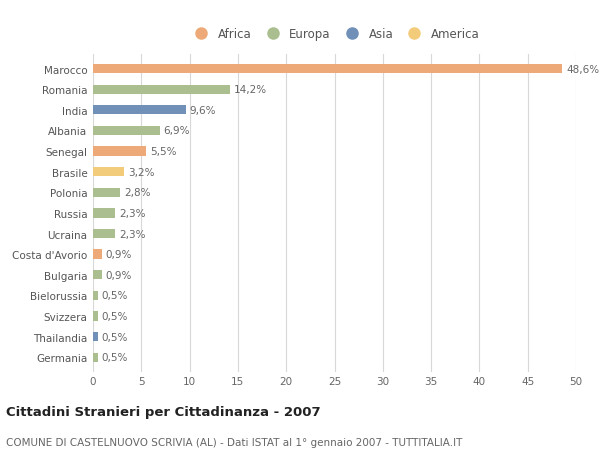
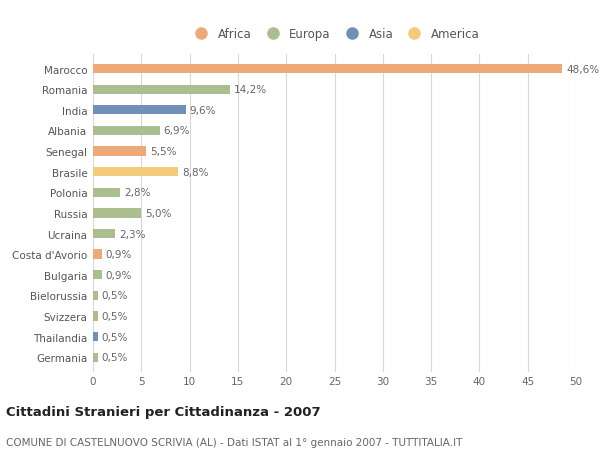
Brasile: 3,2% -> 8,8%
Russia: 2,3% -> 5,0%
